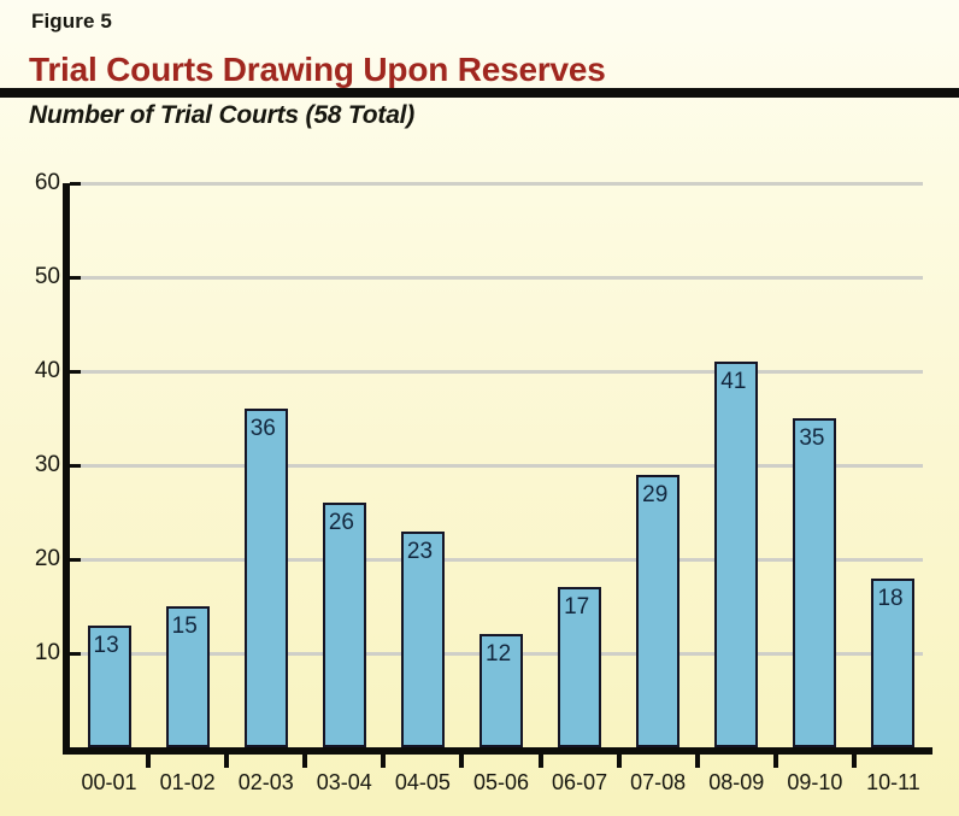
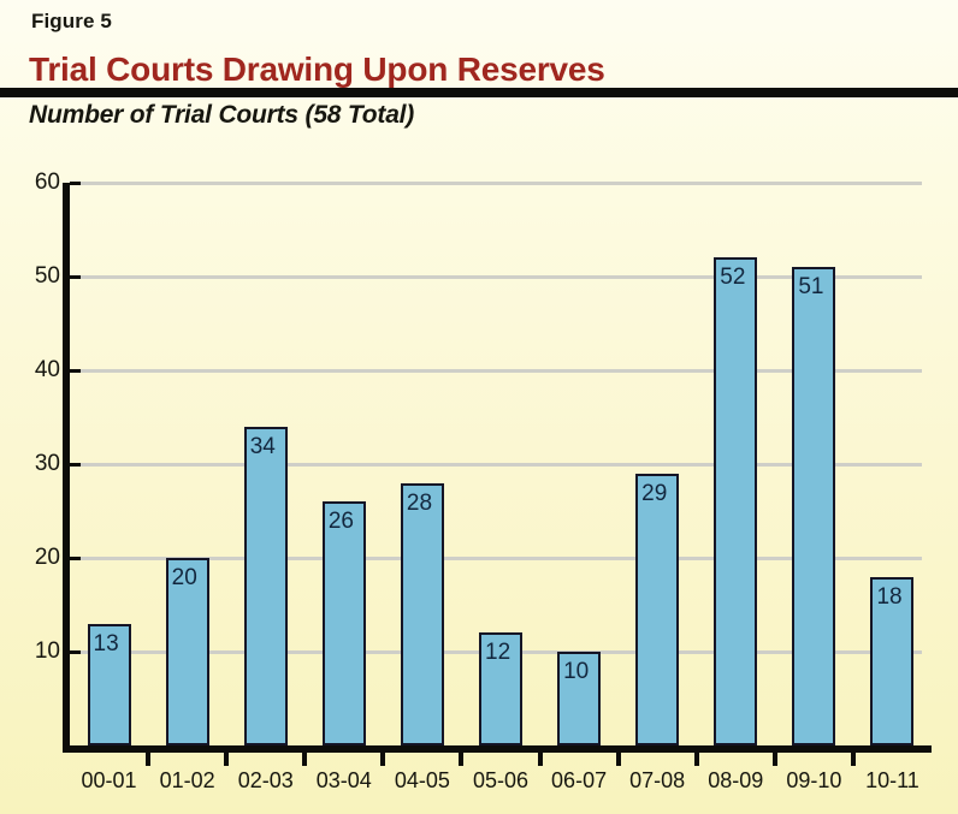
01-02: 15 -> 20
02-03: 36 -> 34
04-05: 23 -> 28
06-07: 17 -> 10
08-09: 41 -> 52
09-10: 35 -> 51
